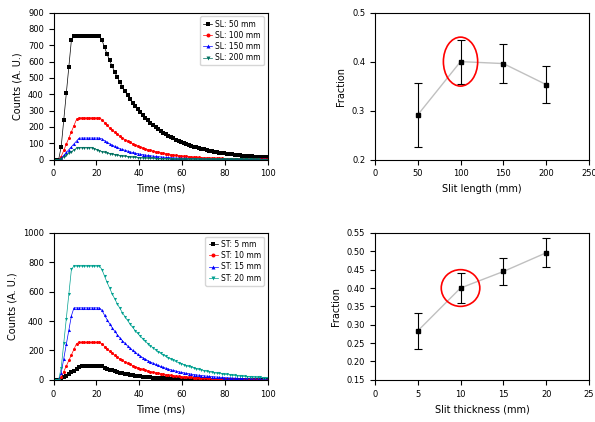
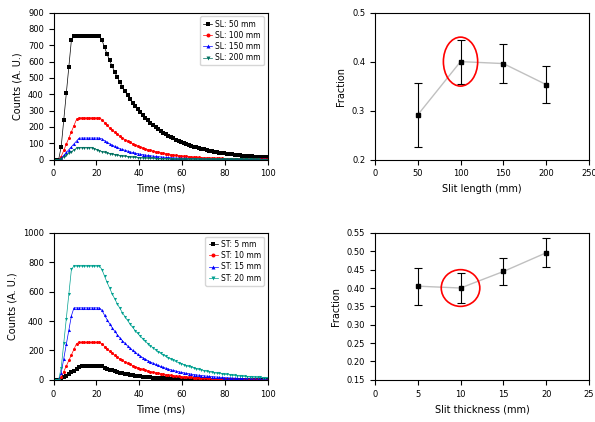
5: 0.283 -> 0.405
